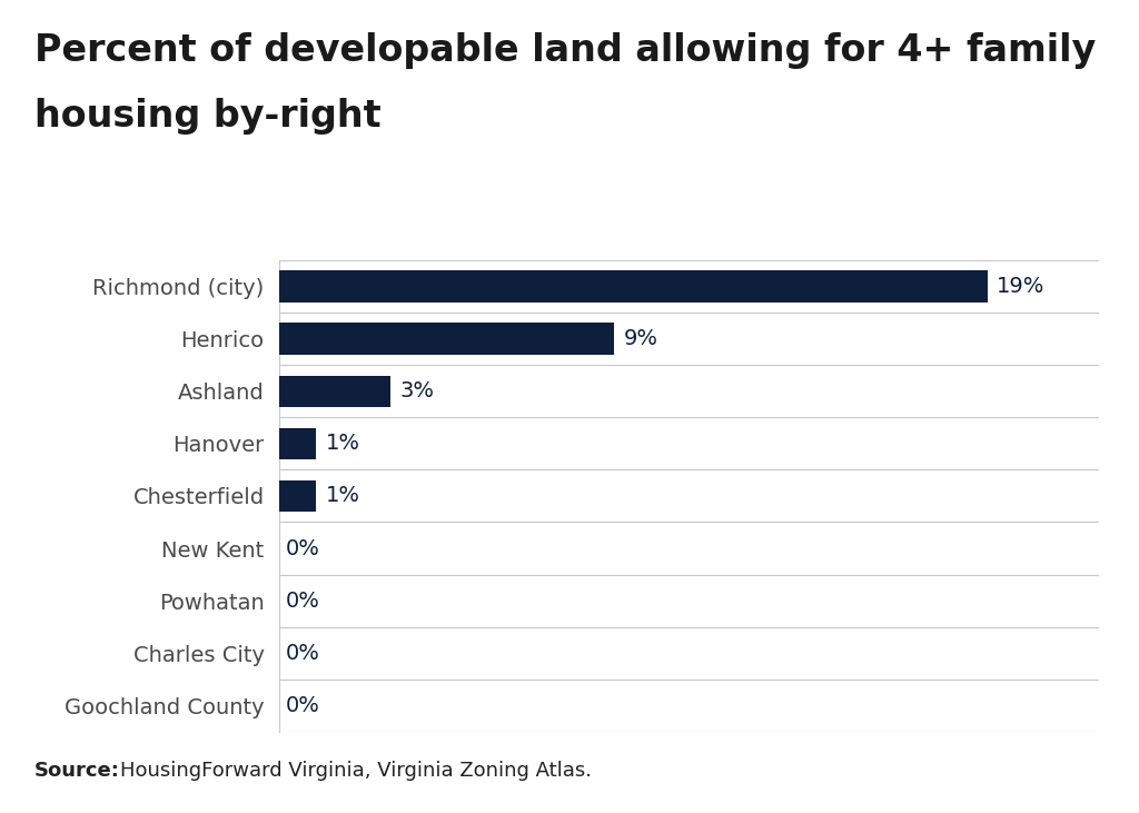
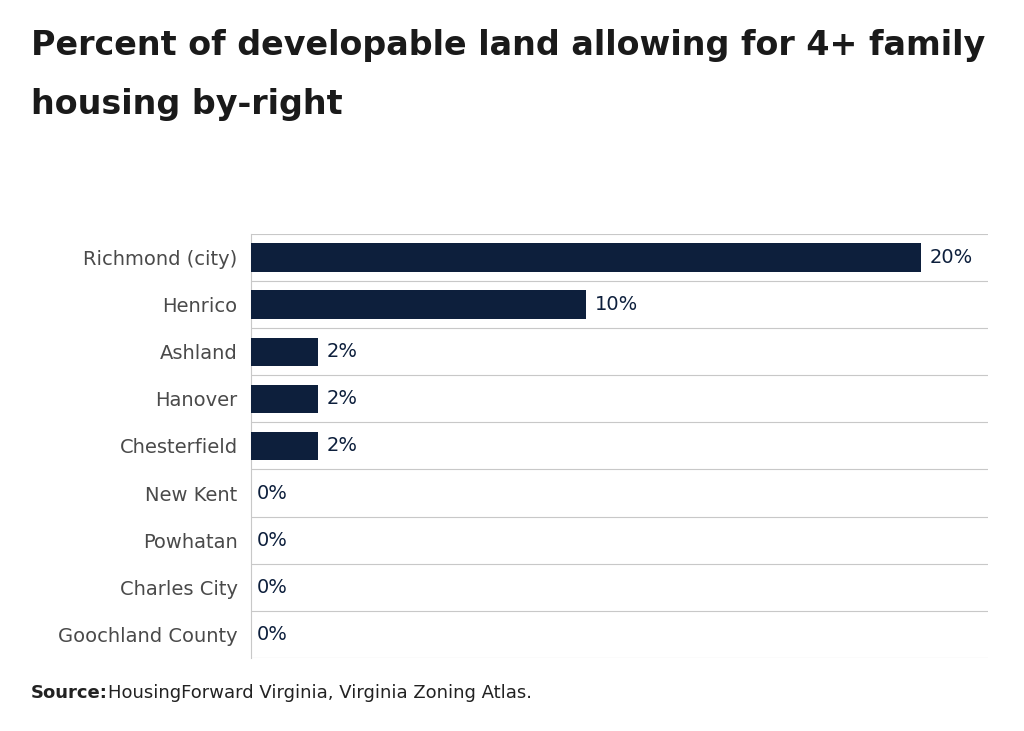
Richmond (city): 19% -> 20%
Henrico: 9% -> 10%
Ashland: 3% -> 2%
Hanover: 1% -> 2%
Chesterfield: 1% -> 2%
